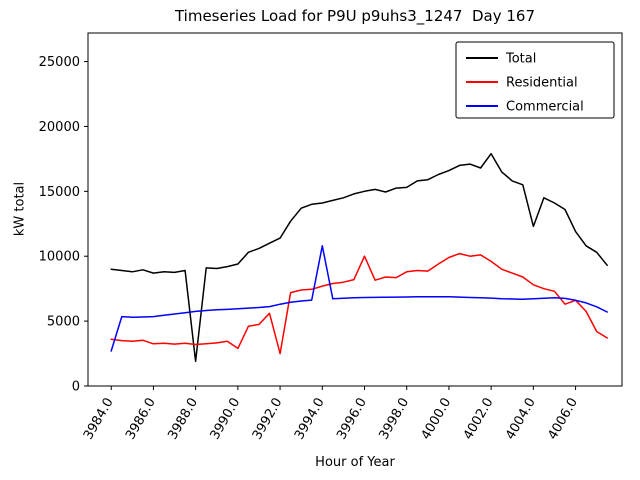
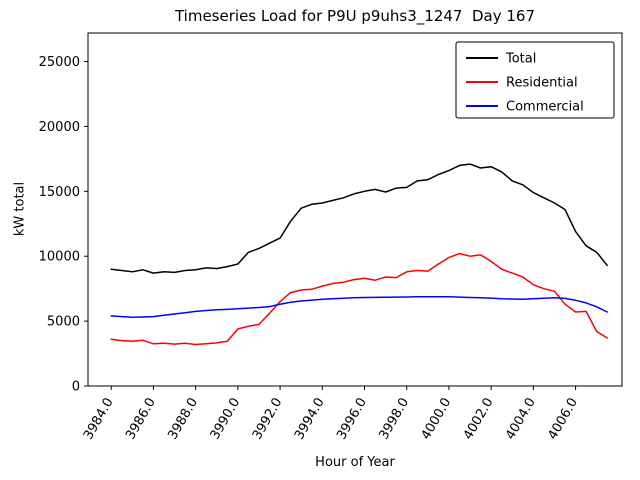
Commercial/3984.0: 2700 -> 5400
Total/3988.0: 1900 -> 9000
Residential/3990.0: 2900 -> 4400
Residential/3992.0: 2500 -> 6500
Commercial/3994.0: 10800 -> 6700
Residential/3996.0: 10000 -> 8300
Total/4002.0: 17900 -> 16900
Total/4004.0: 12300 -> 14900
Residential/4006.0: 6600 -> 5700
